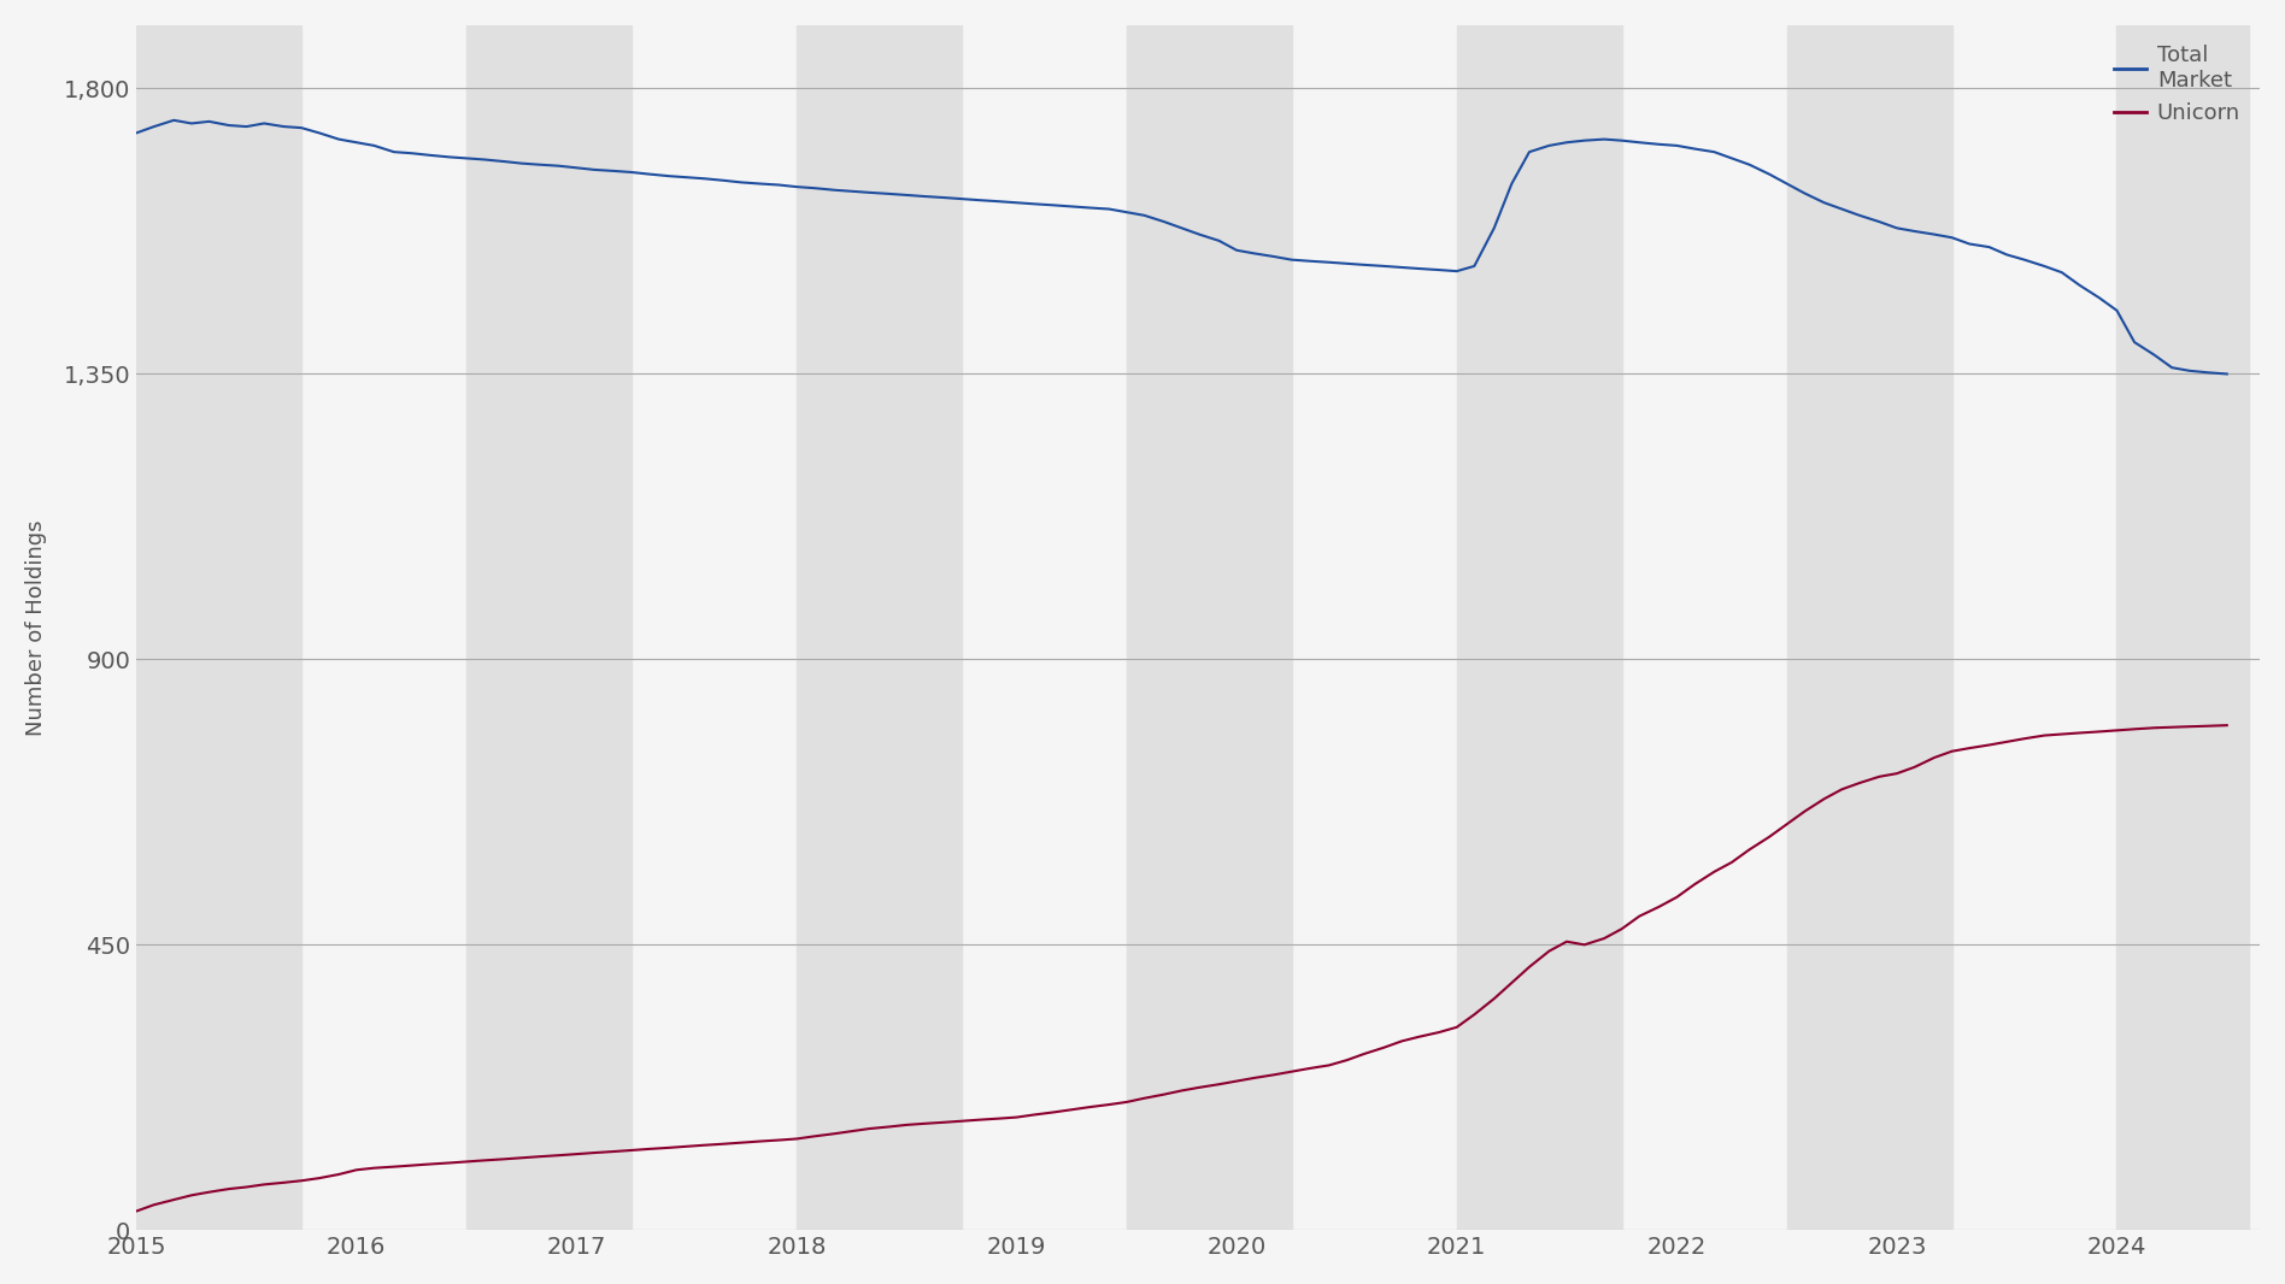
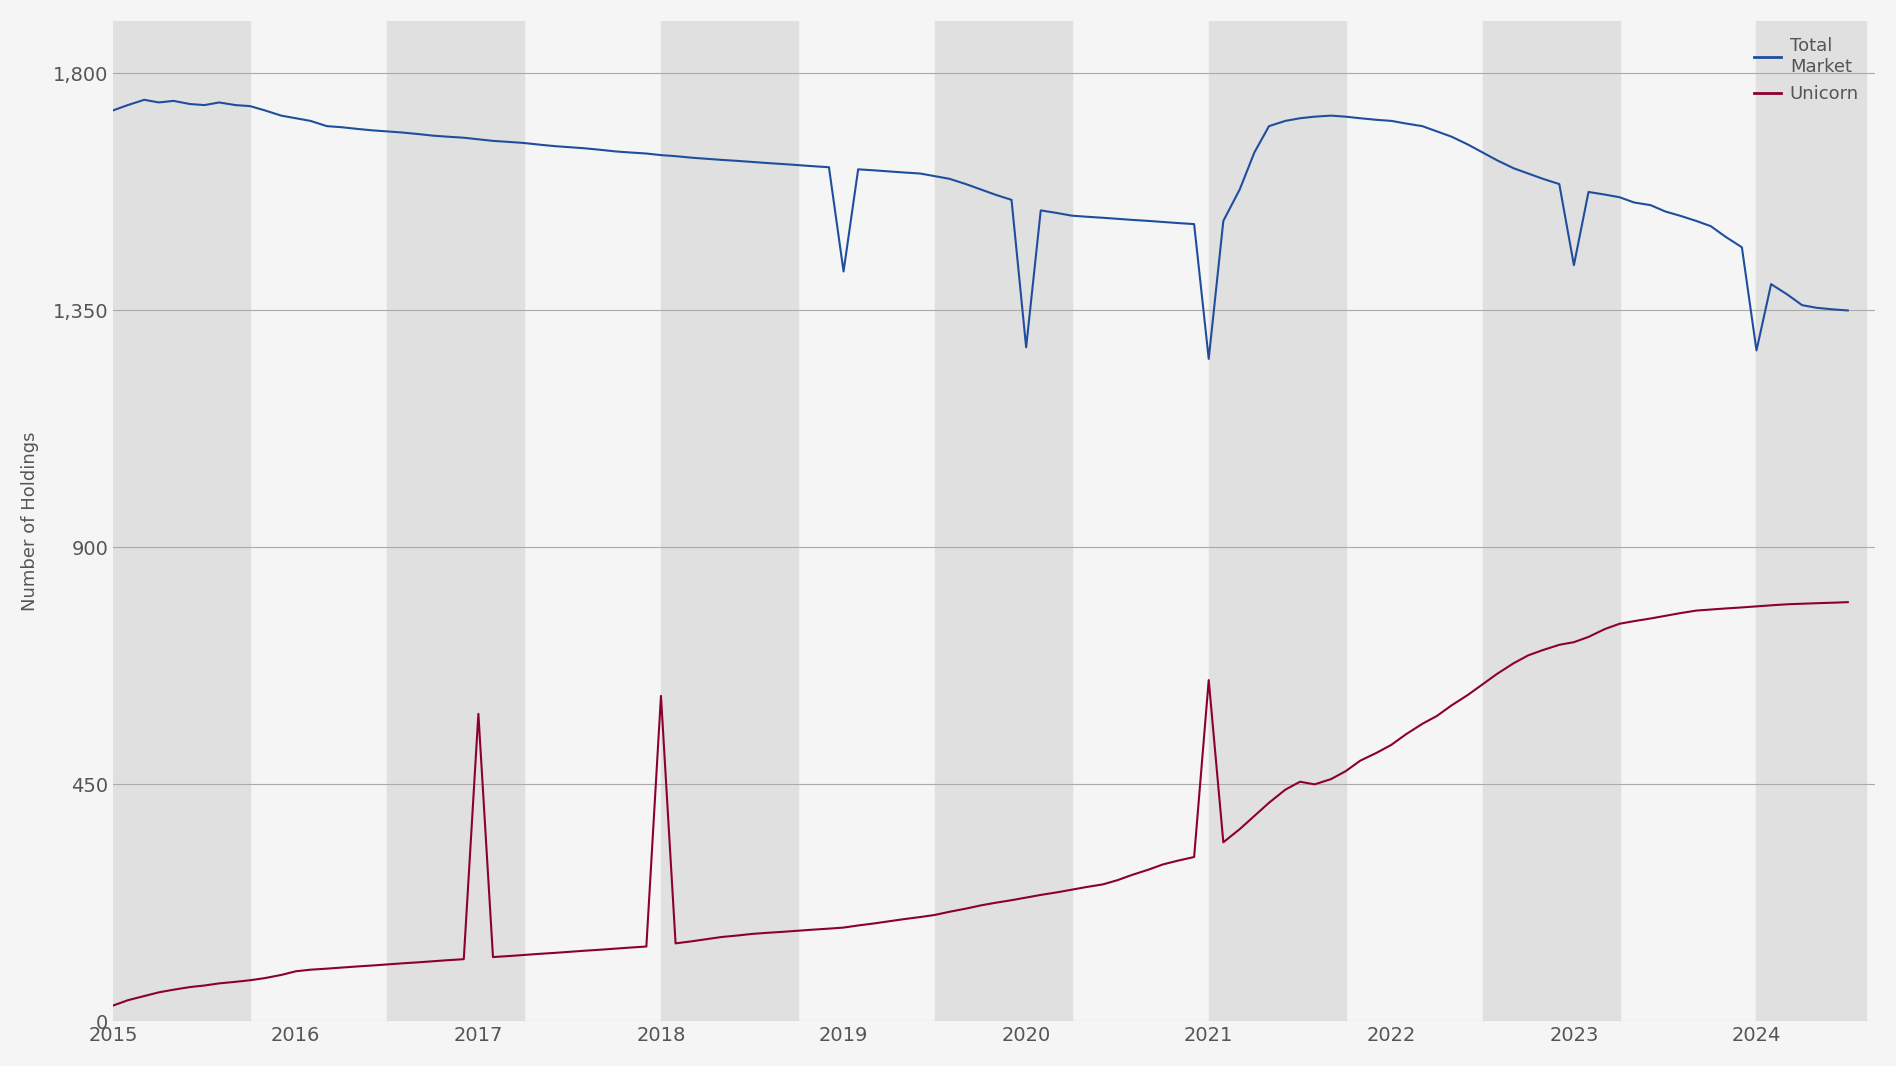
Unicorn/2017: 120 -> 584
Unicorn/2018: 144 -> 618
Total Market/2019: 1,620 -> 1,424
Total Market/2020: 1,545 -> 1,280
Total Market/2021: 1,512 -> 1,258
Unicorn/2021: 320 -> 648
Total Market/2023: 1,580 -> 1,436
Total Market/2024: 1,450 -> 1,274
